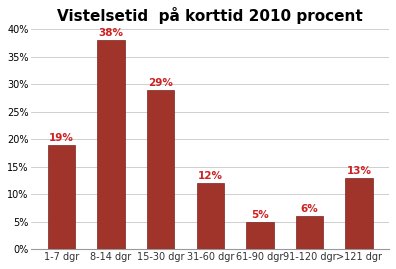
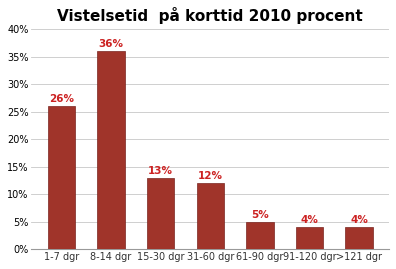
1-7 dgr: 19% -> 26%
8-14 dgr: 38% -> 36%
15-30 dgr: 29% -> 13%
91-120 dgr: 6% -> 4%
>121 dgr: 13% -> 4%
